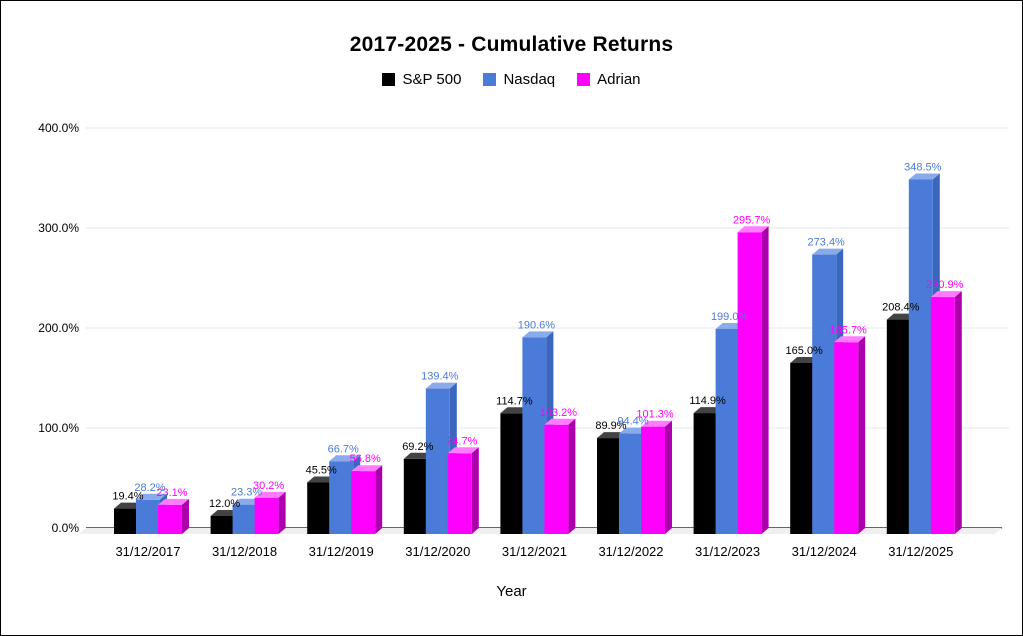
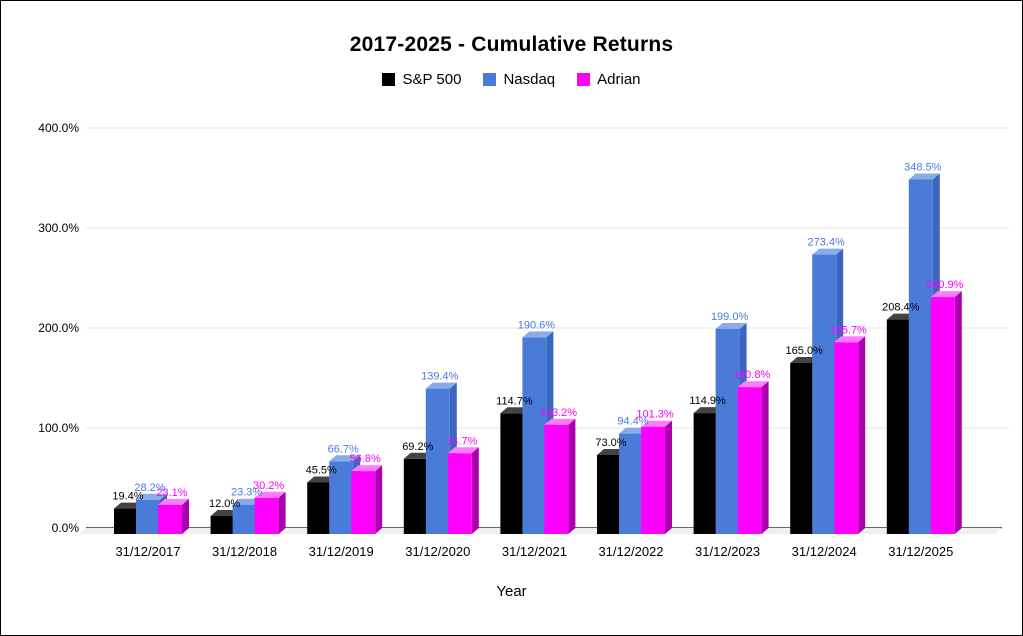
S&P 500/31/12/2022: 89.9% -> 73.0%
Adrian/31/12/2023: 295.7% -> 140.8%
